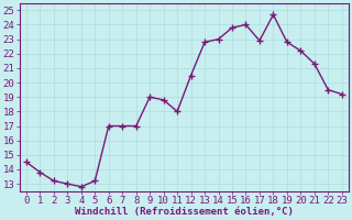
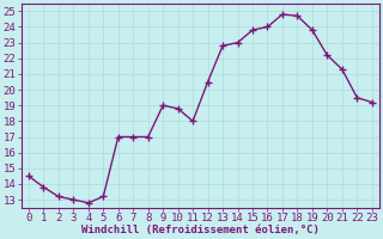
17: 22.9 -> 24.8
19: 22.8 -> 23.8
